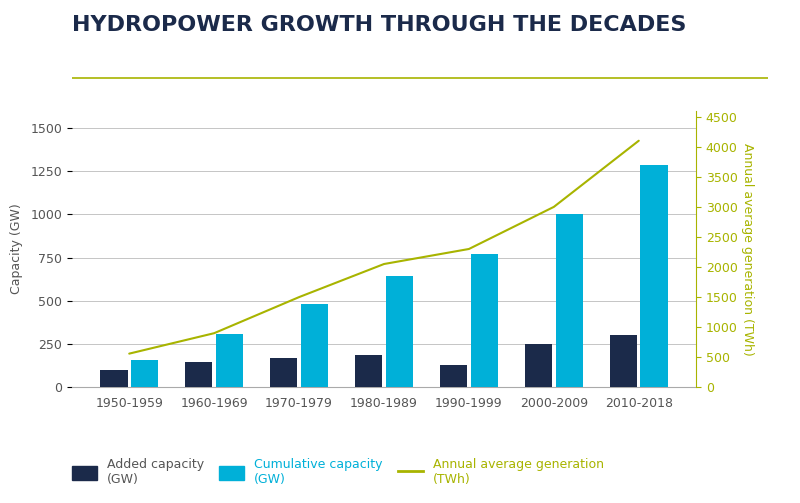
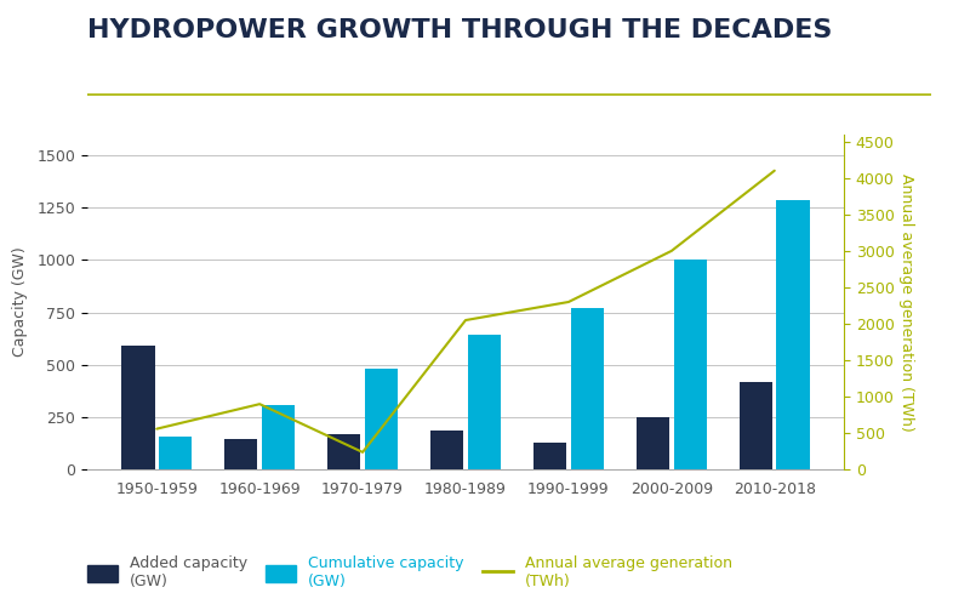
Added capacity (GW)/1950-1959: 100 -> 590
Annual average generation (TWh)/1970-1979: 1500 -> 240
Added capacity (GW)/2010-2018: 300 -> 420
